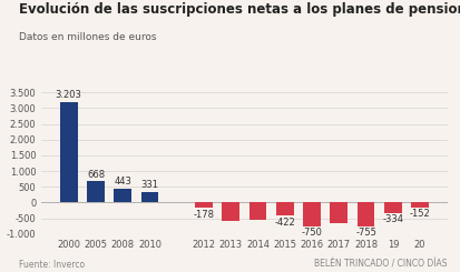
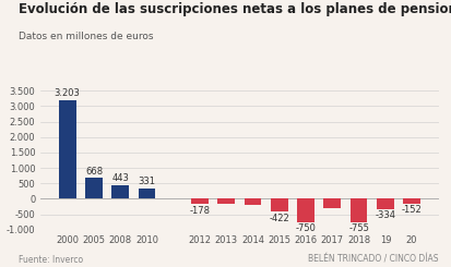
2013: -600 -> -180
2014: -550 -> -200
2017: -650 -> -300
